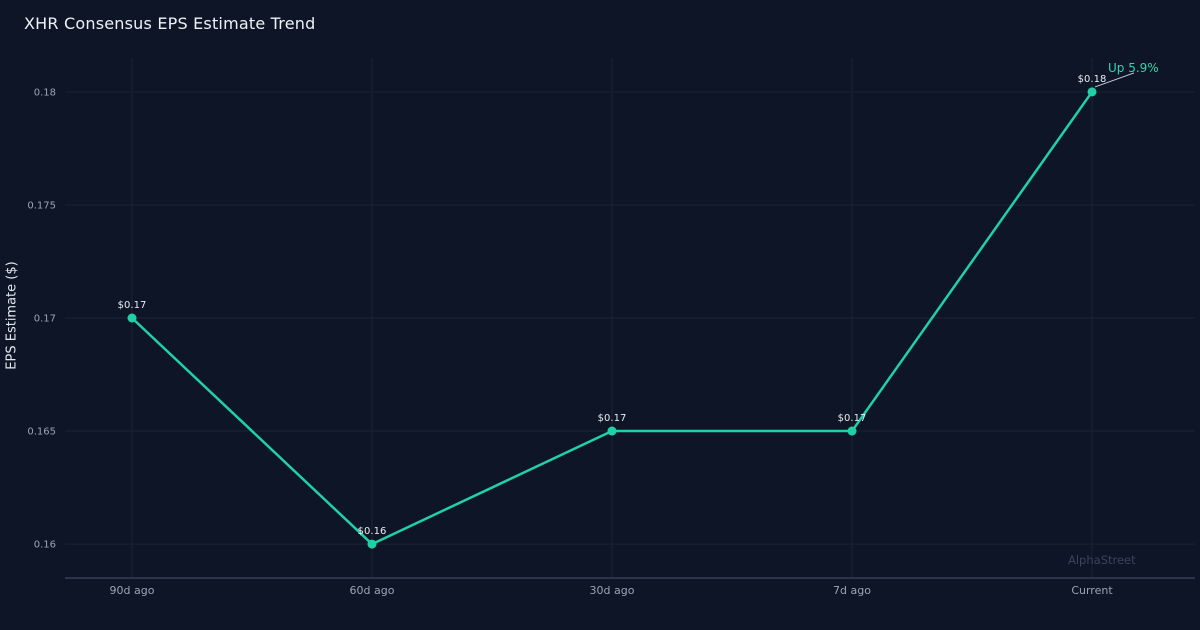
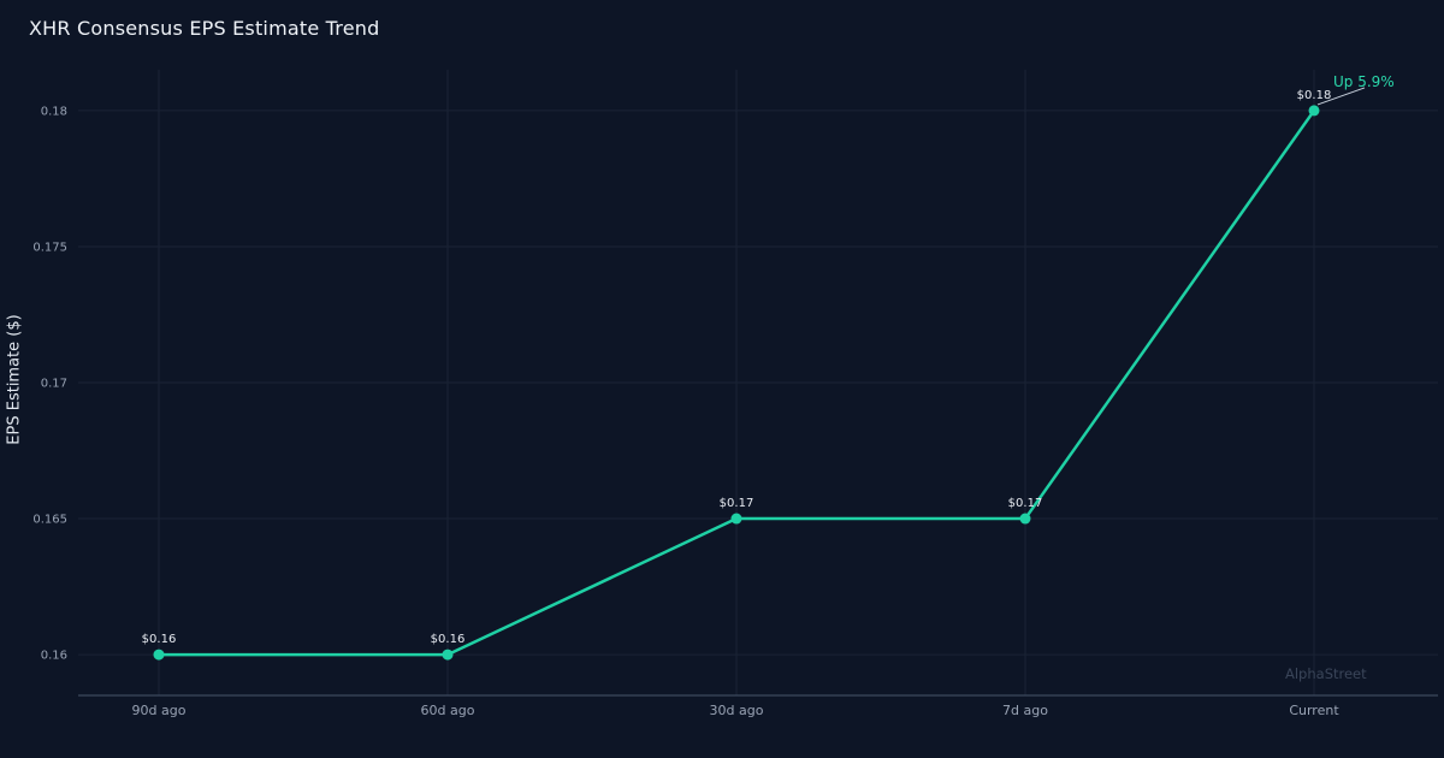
90d ago: $0.17 -> $0.16
